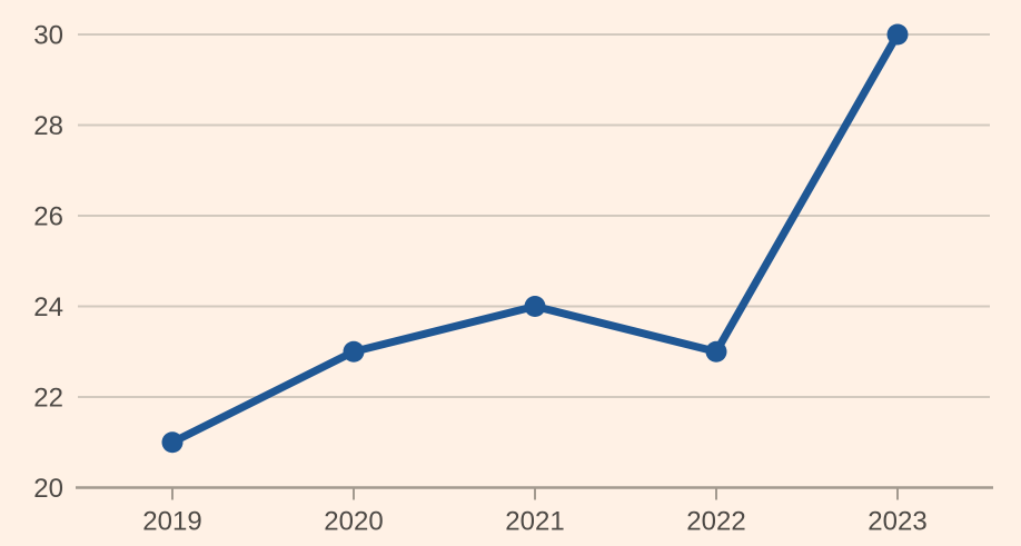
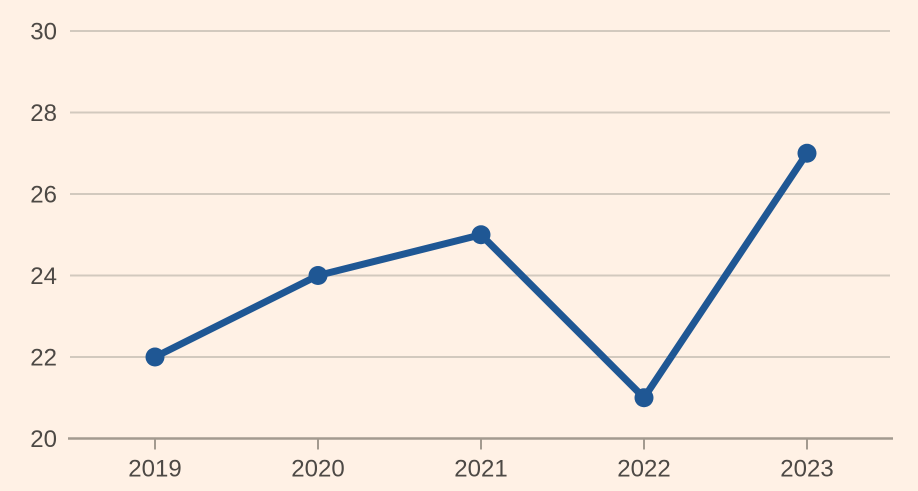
2019: 21 -> 22
2020: 23 -> 24
2021: 24 -> 25
2022: 23 -> 21
2023: 30 -> 27
